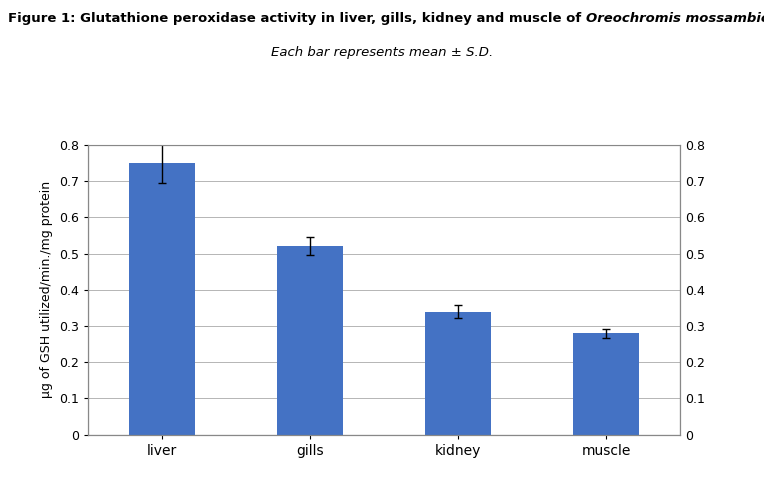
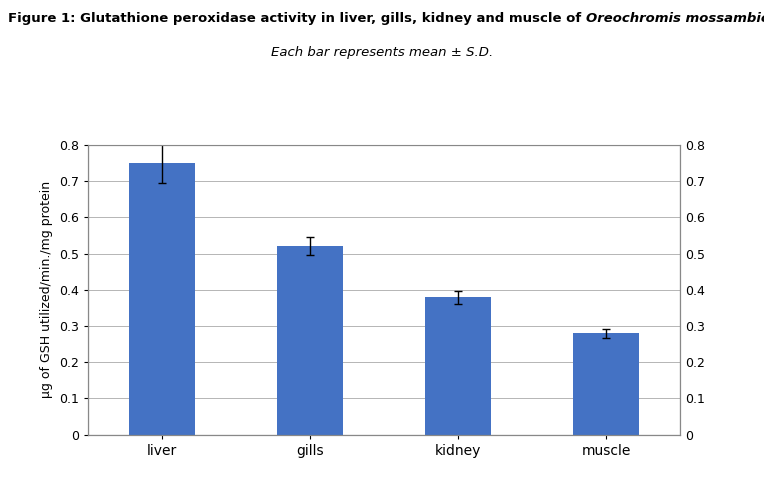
kidney: 0.34 -> 0.38
